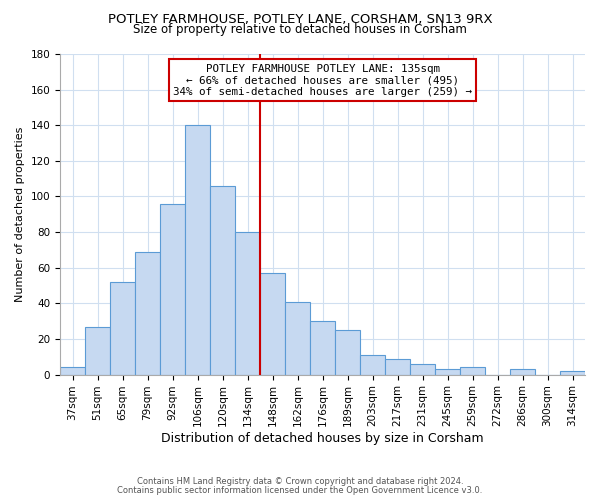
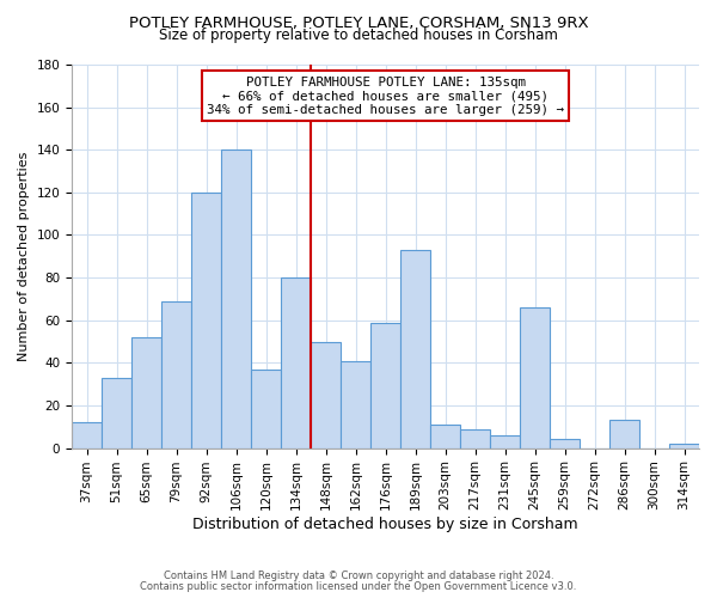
37sqm: 4 -> 12
51sqm: 27 -> 33
92sqm: 96 -> 120
120sqm: 106 -> 37
148sqm: 57 -> 50
176sqm: 30 -> 59
189sqm: 25 -> 93
245sqm: 3 -> 66
286sqm: 3 -> 13
